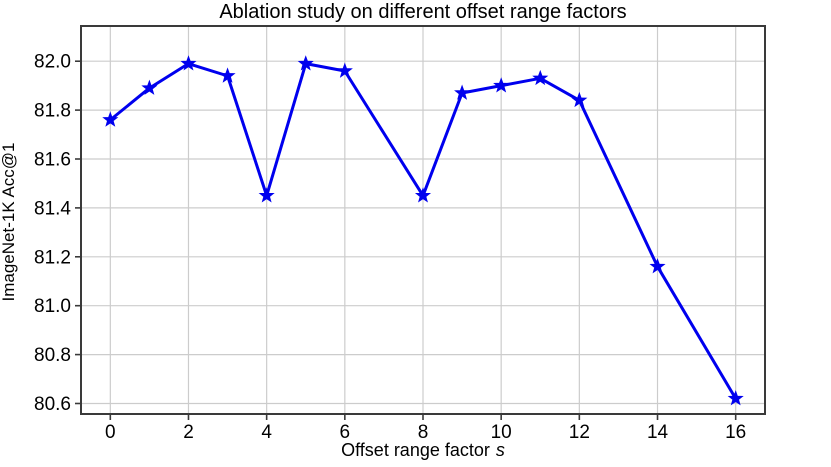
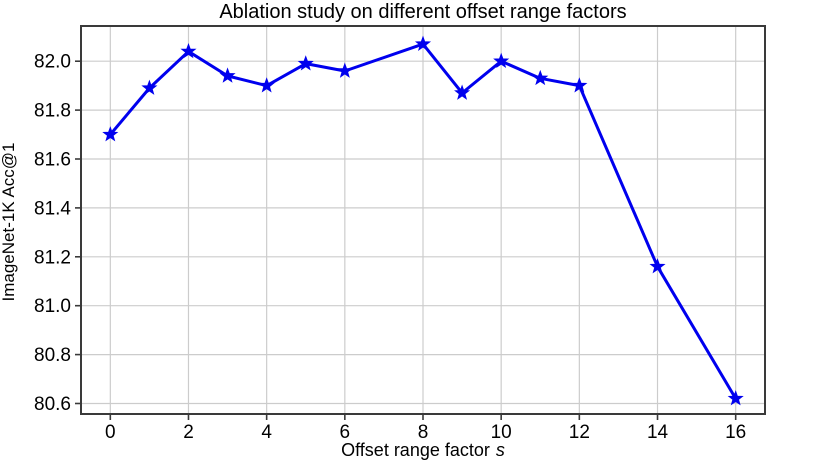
0: 81.76 -> 81.70
2: 81.99 -> 82.04
4: 81.45 -> 81.90
8: 81.45 -> 82.07
10: 81.90 -> 82.00
12: 81.84 -> 81.90
